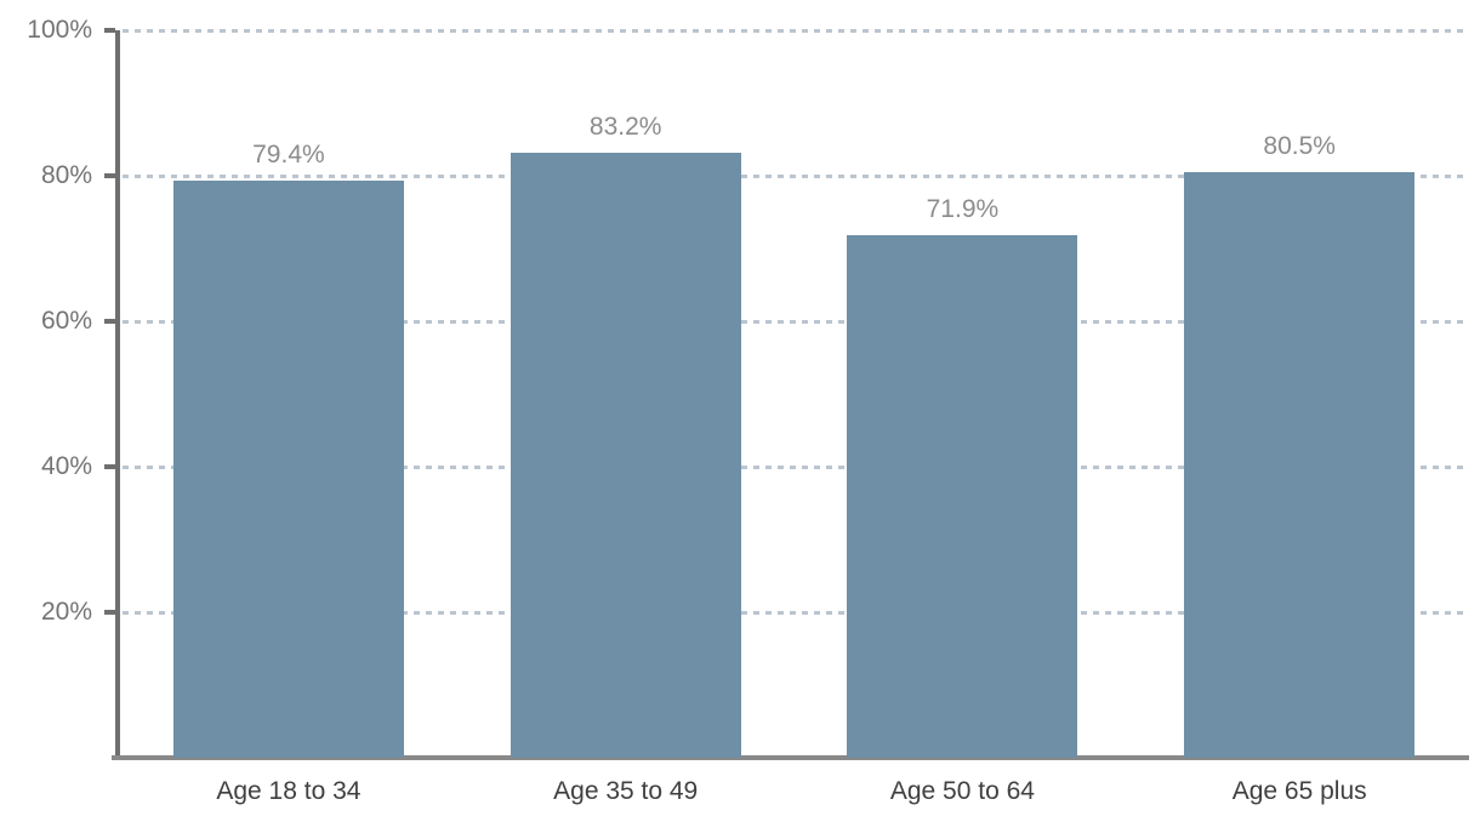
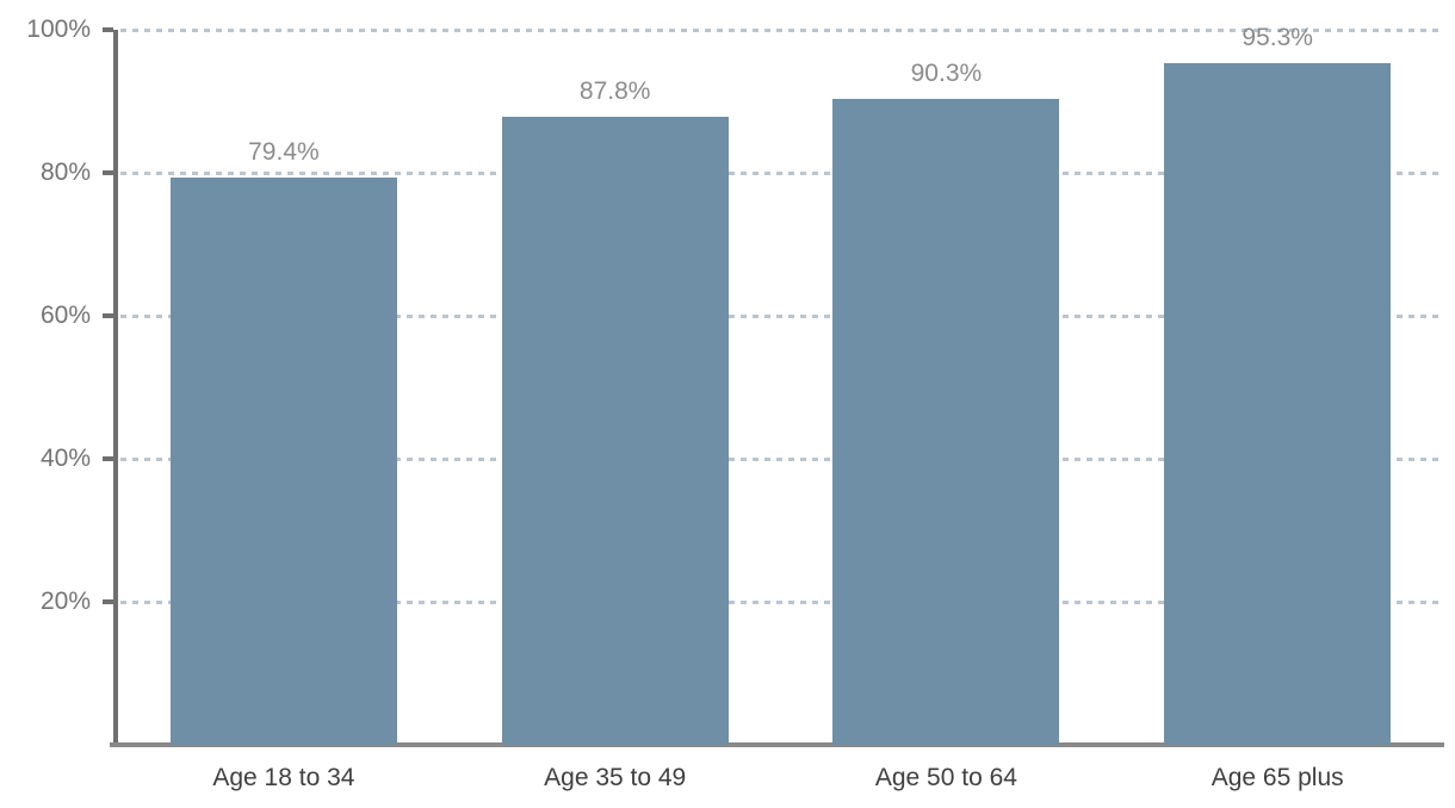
Age 35 to 49: 83.2% -> 87.8%
Age 50 to 64: 71.9% -> 90.3%
Age 65 plus: 80.5% -> 95.3%
